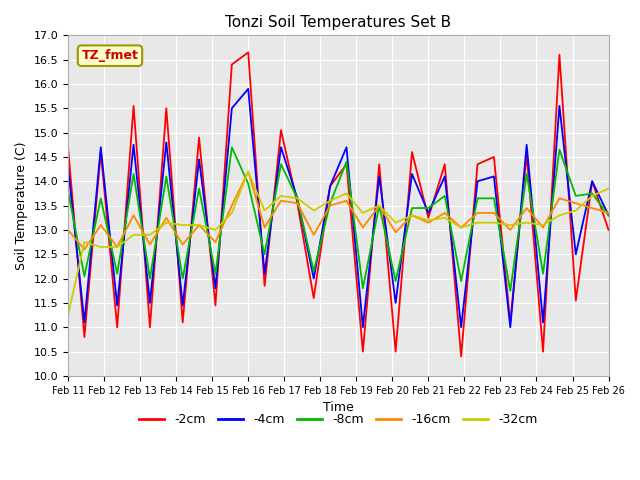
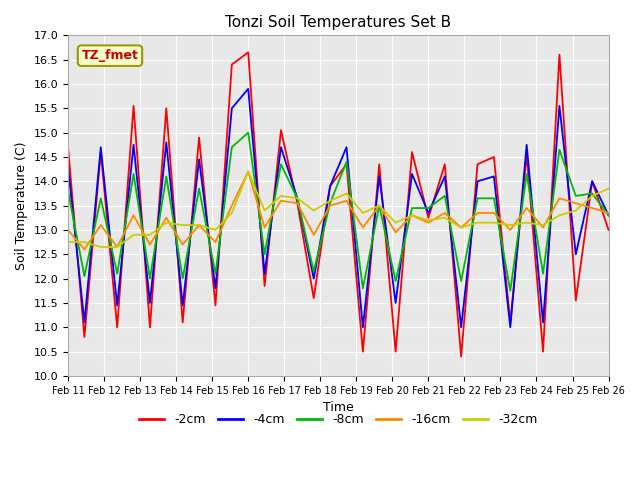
-32cm/Feb 11: 11.25 -> 12.75
-8cm/Feb 16: 13.95 -> 15.00
